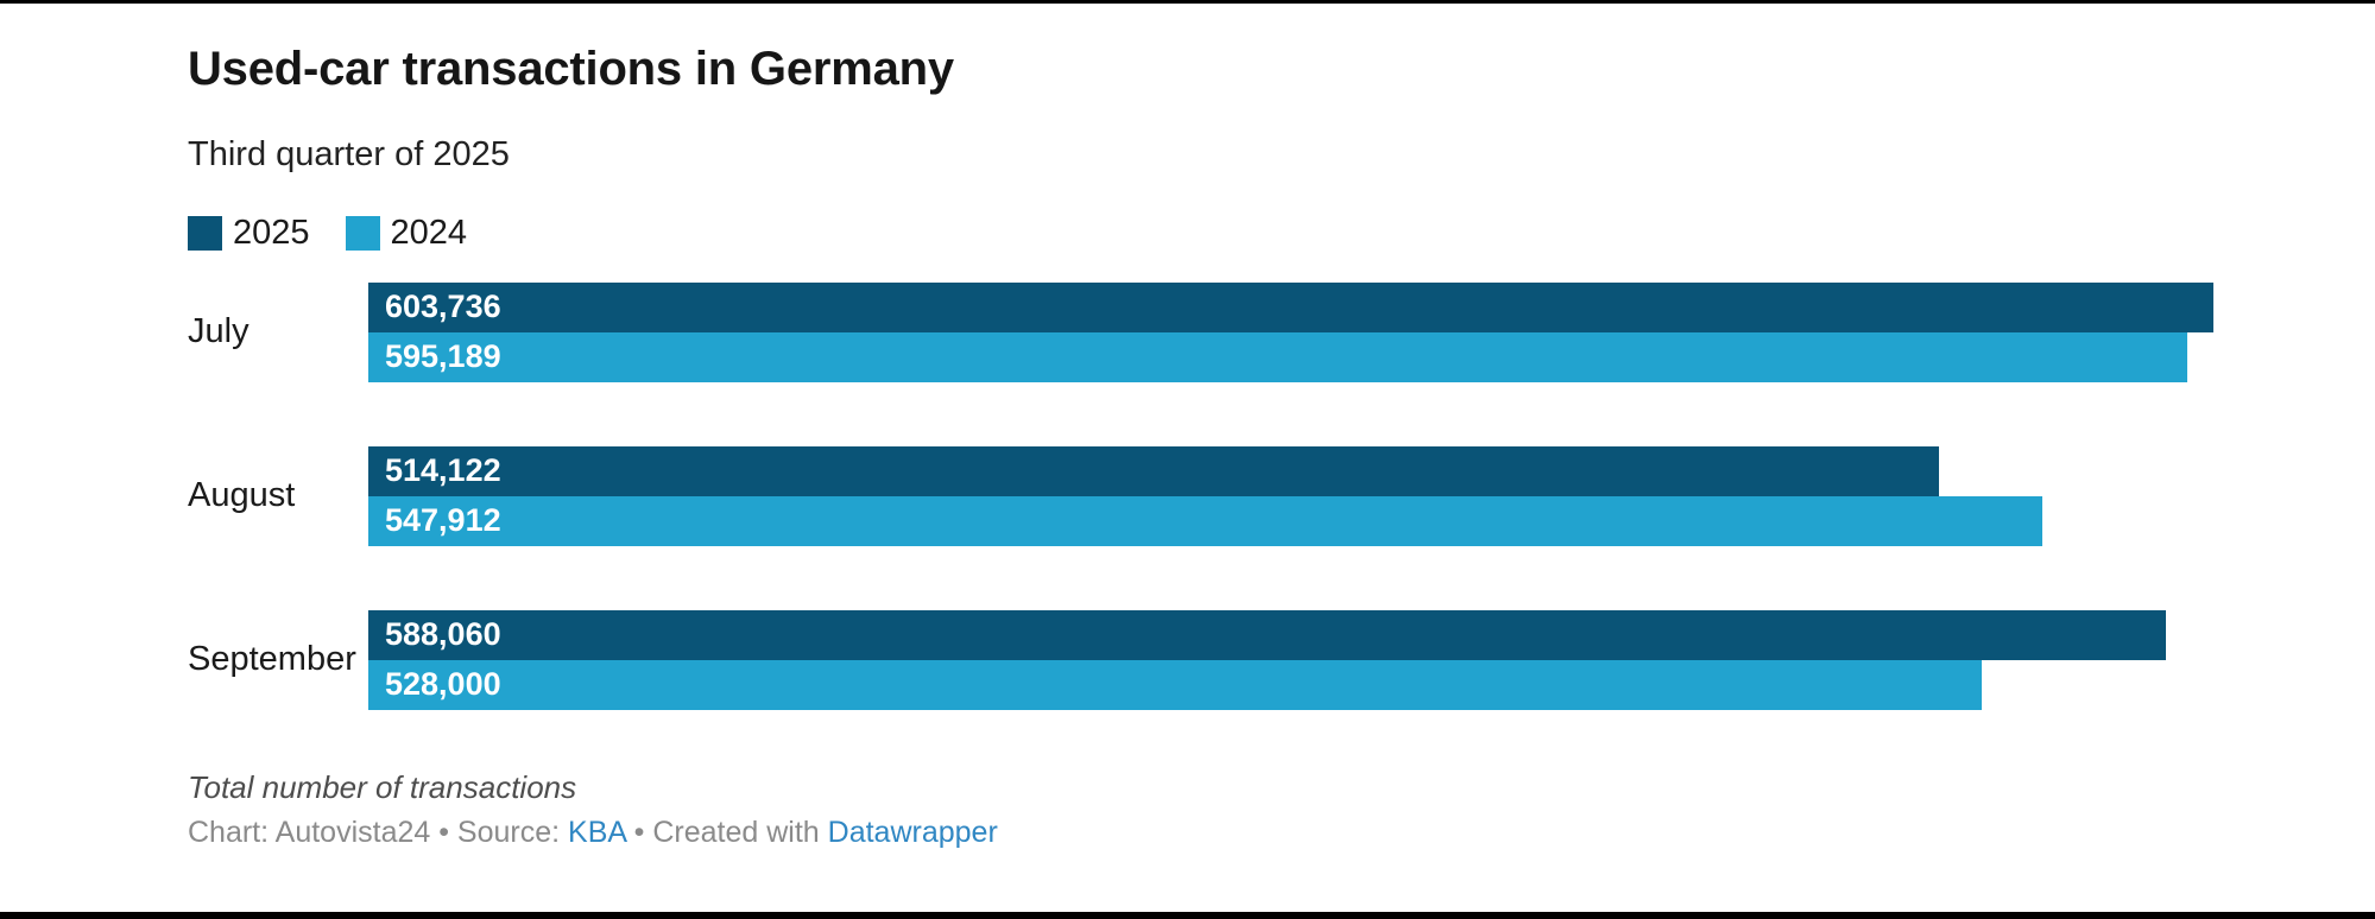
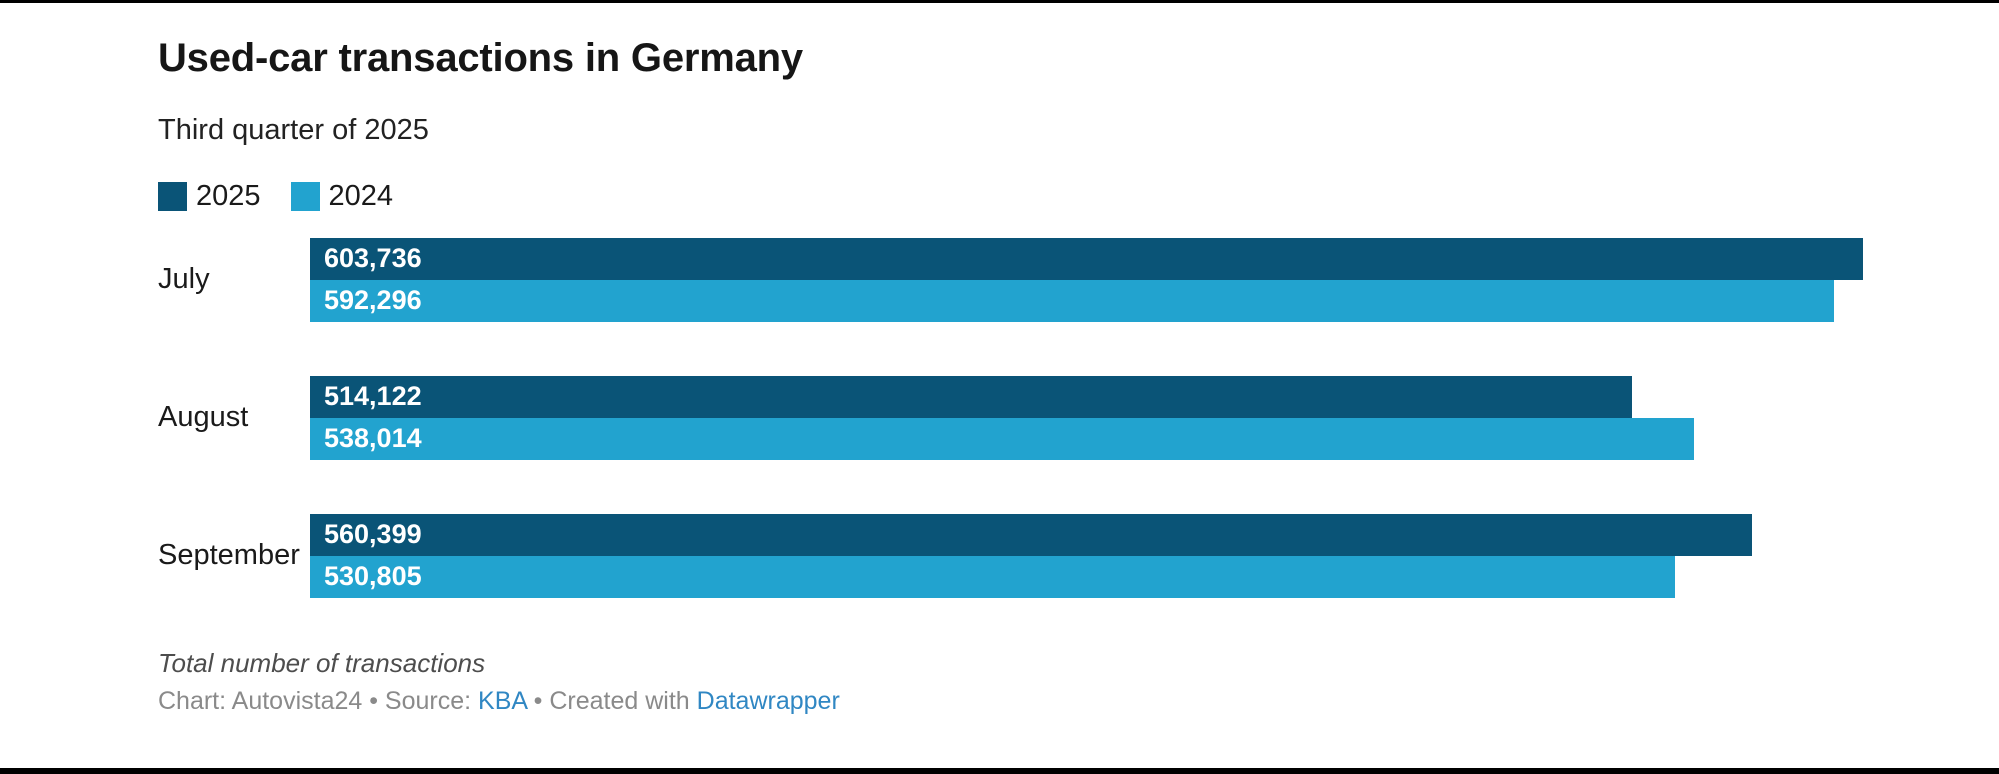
2024/July: 595,189 -> 592,296
2024/August: 547,912 -> 538,014
2025/September: 588,060 -> 560,399
2024/September: 528,000 -> 530,805
